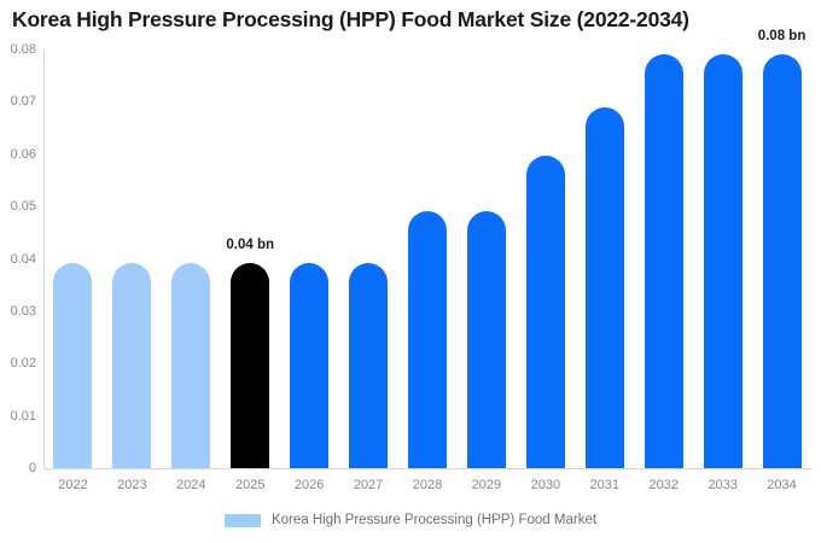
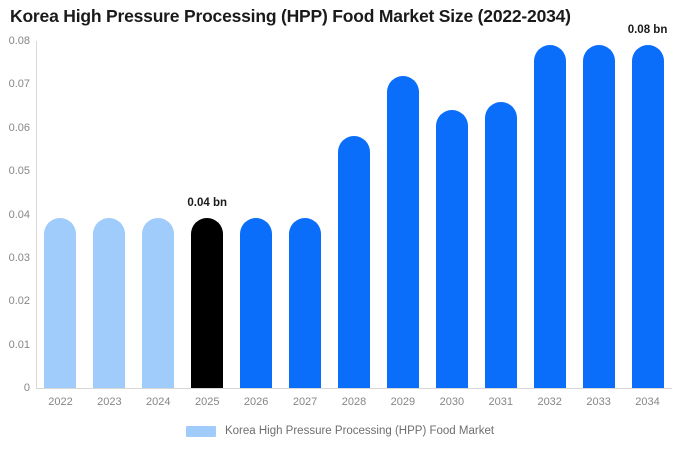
2028: 0.049 -> 0.058
2029: 0.049 -> 0.072
2030: 0.060 -> 0.064
2031: 0.069 -> 0.066
